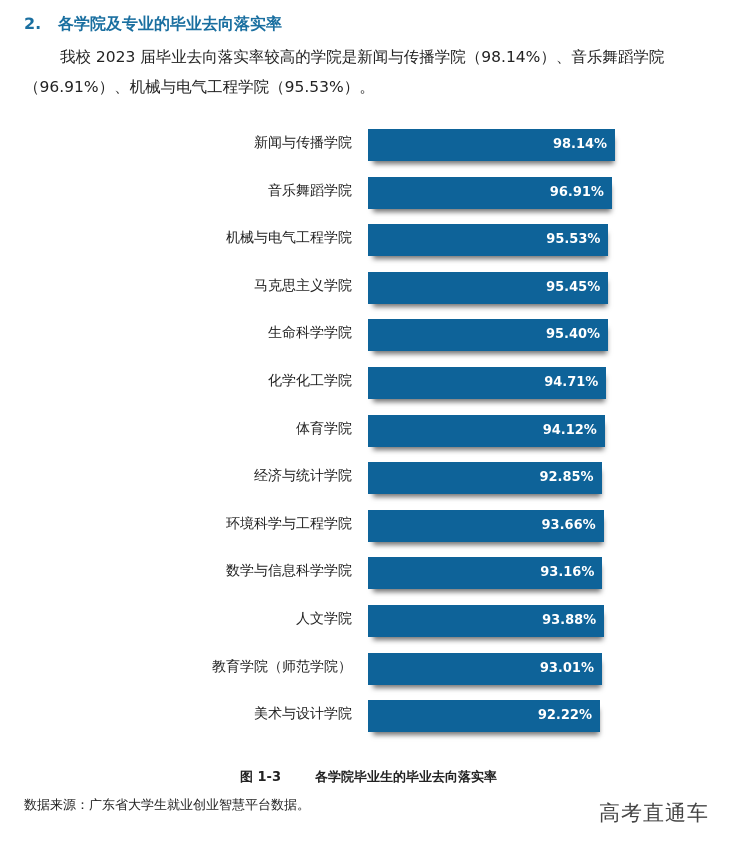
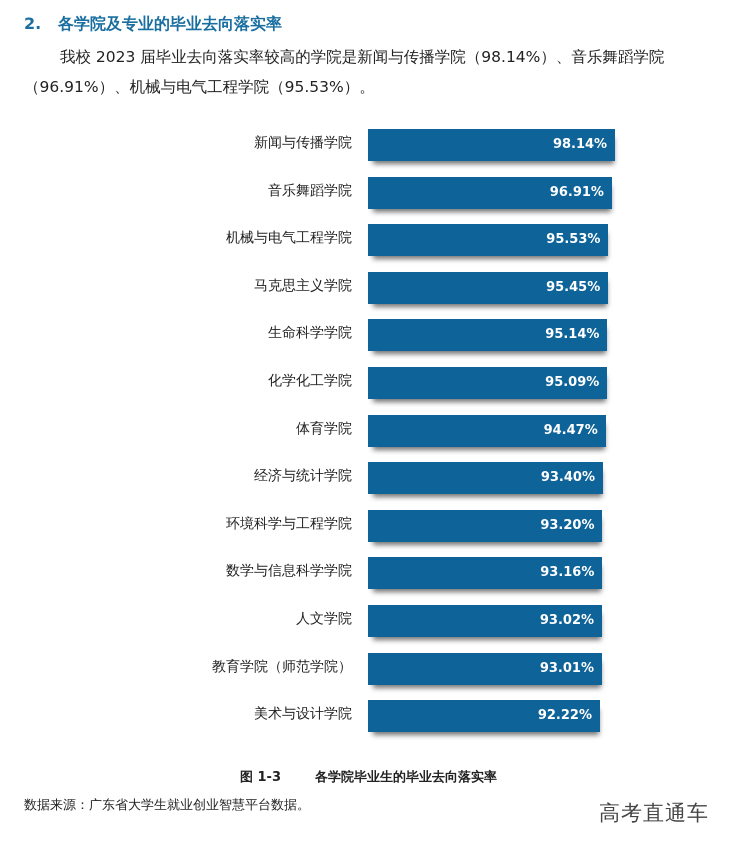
生命科学学院: 95.40% -> 95.14%
化学化工学院: 94.71% -> 95.09%
体育学院: 94.12% -> 94.47%
经济与统计学院: 92.85% -> 93.40%
环境科学与工程学院: 93.66% -> 93.20%
人文学院: 93.88% -> 93.02%
